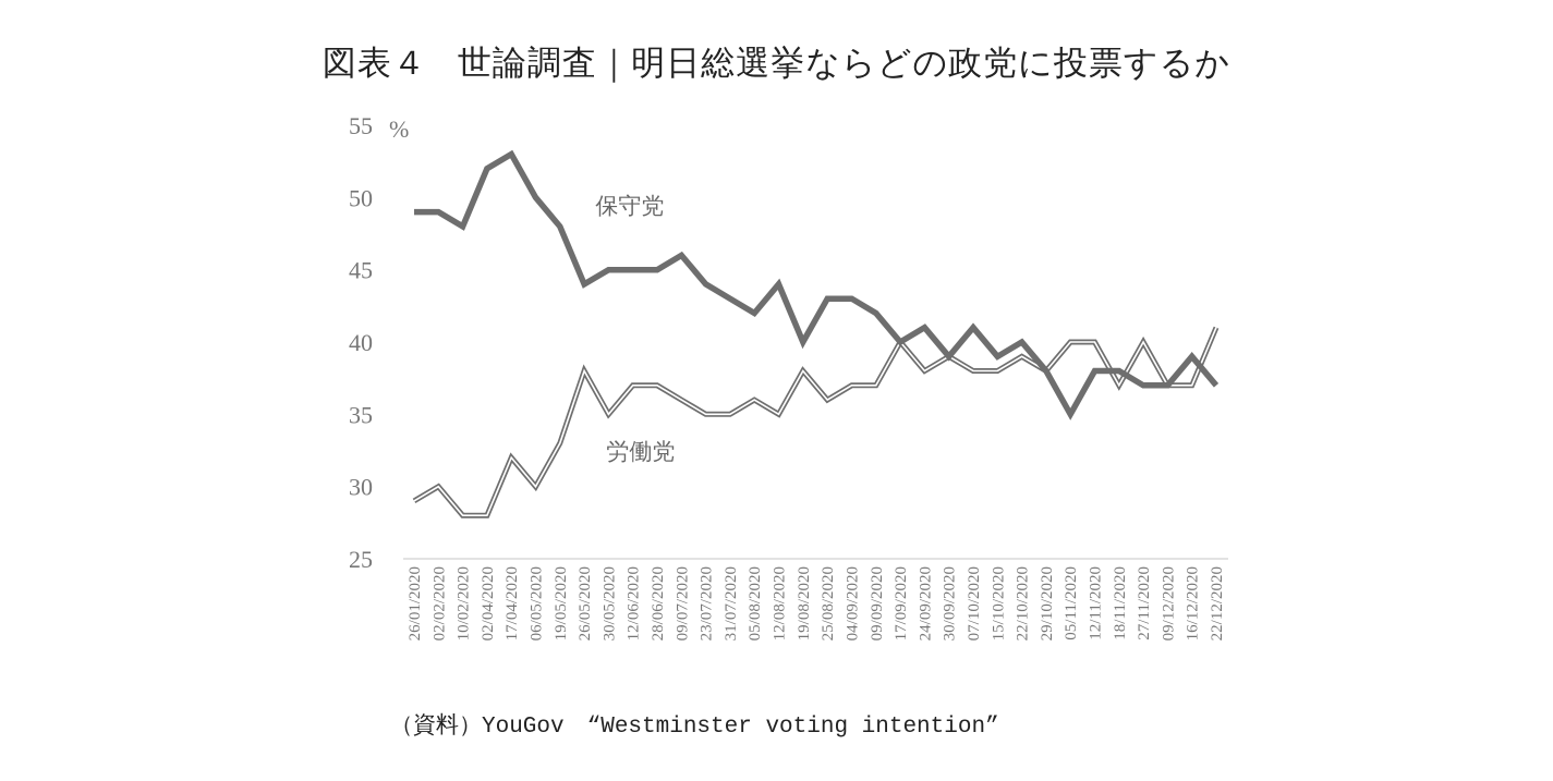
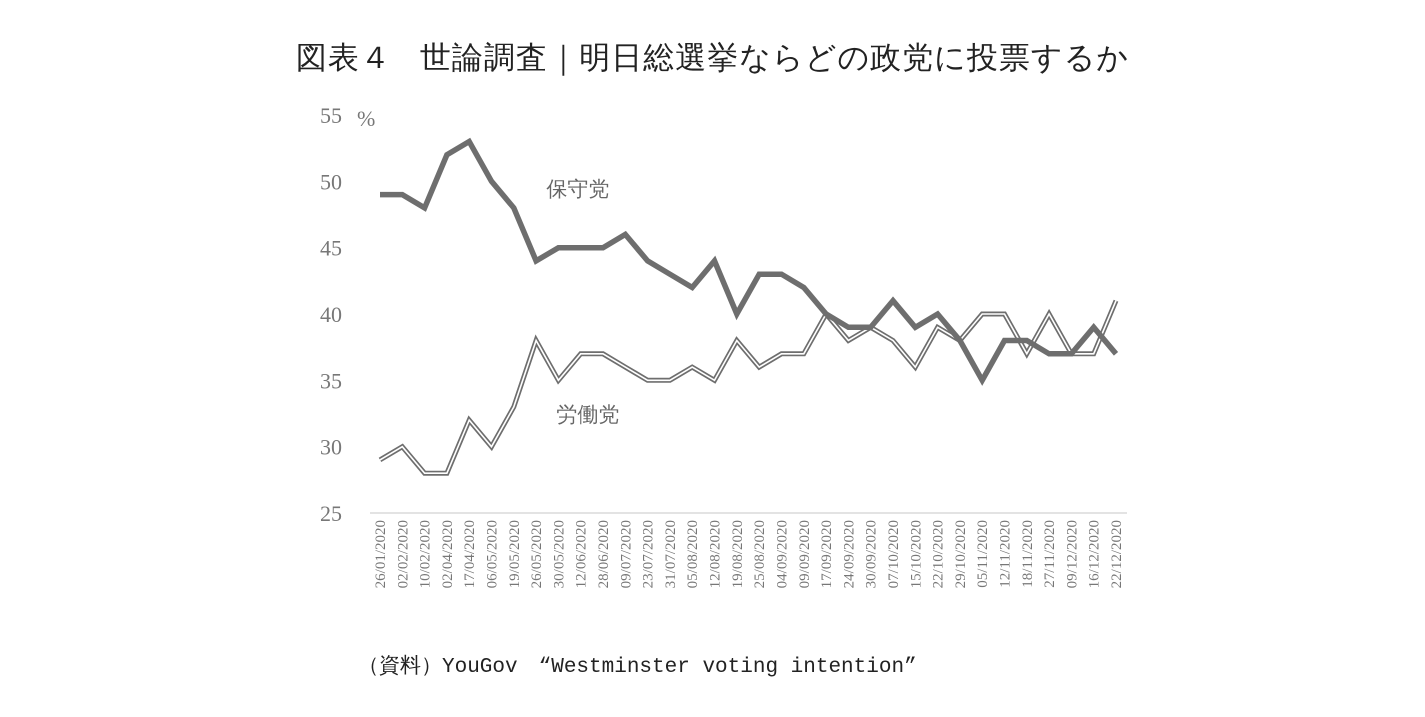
保守党/24/09/2020: 41 -> 39
労働党/15/10/2020: 38 -> 36
